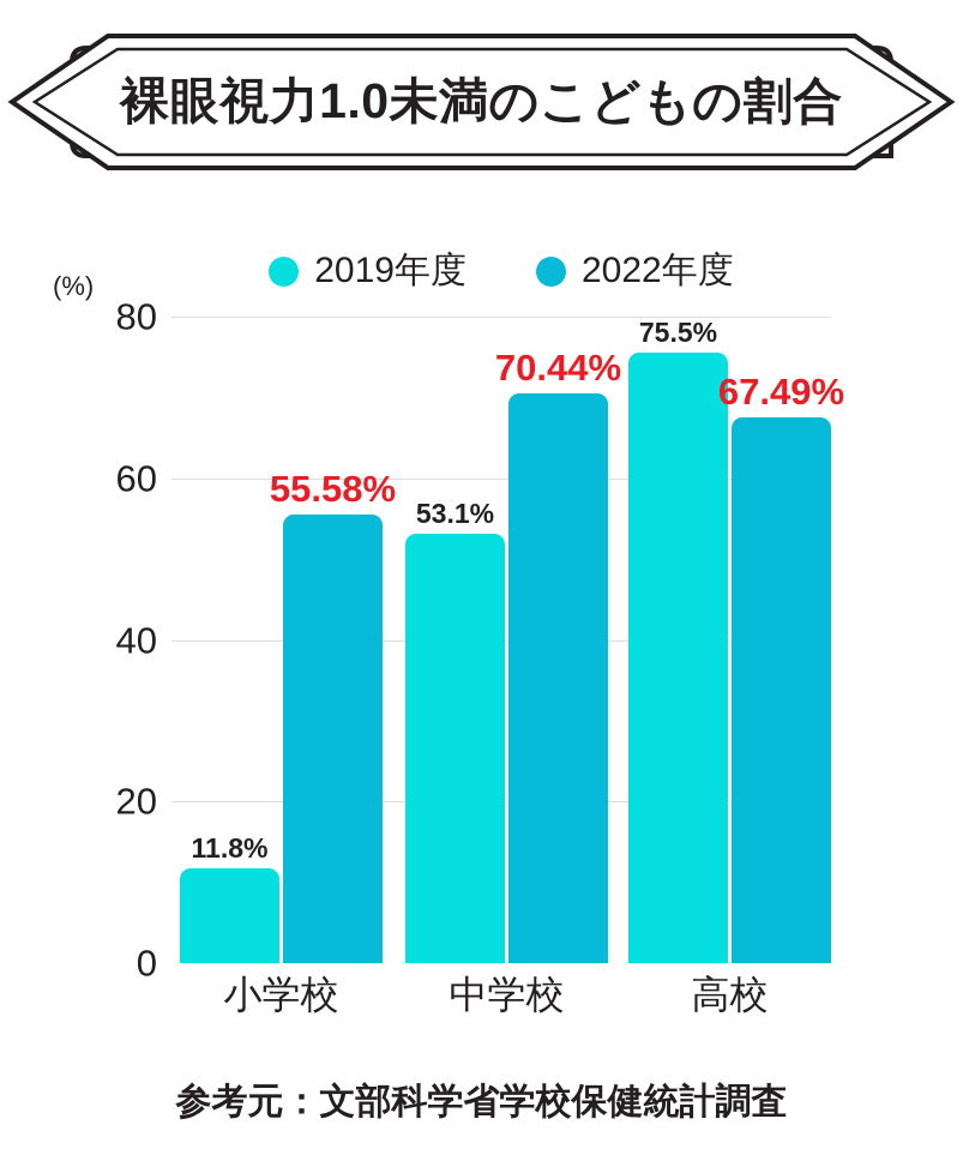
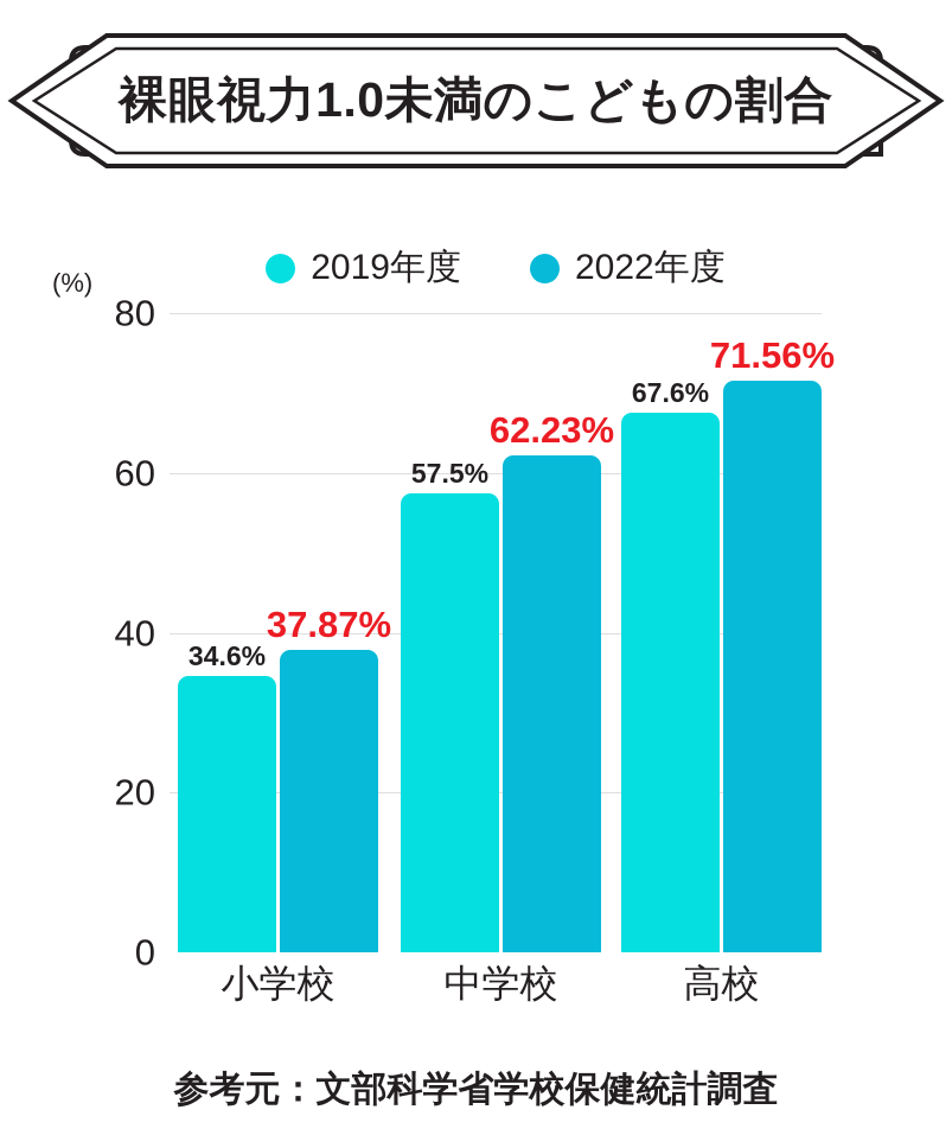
2019年度/小学校: 11.8% -> 34.6%
2022年度/小学校: 55.58% -> 37.87%
2019年度/中学校: 53.1% -> 57.5%
2022年度/中学校: 70.44% -> 62.23%
2019年度/高校: 75.5% -> 67.6%
2022年度/高校: 67.49% -> 71.56%
